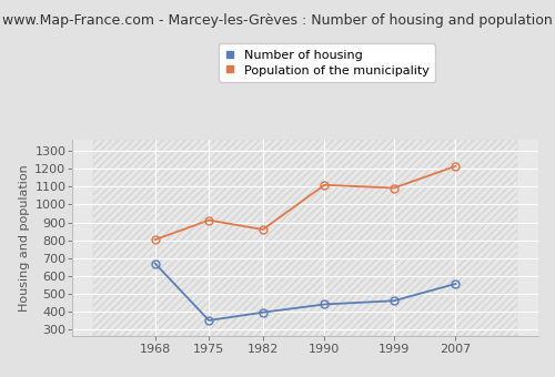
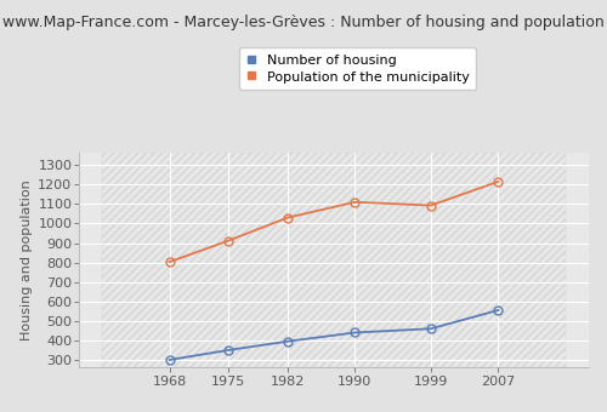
Number of housing/1968: 670 -> 300
Population of the municipality/1982: 860 -> 1030
